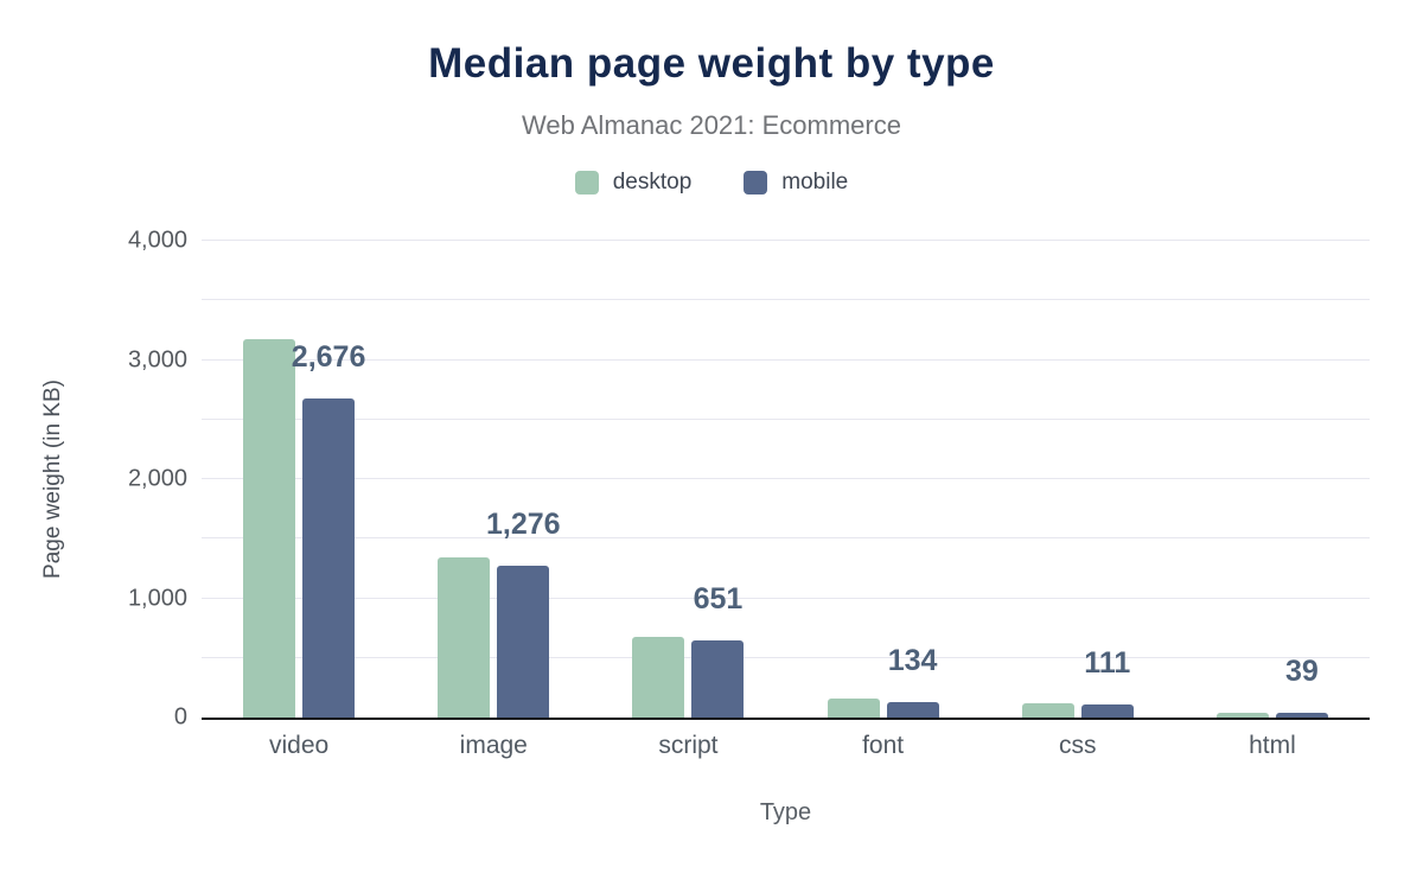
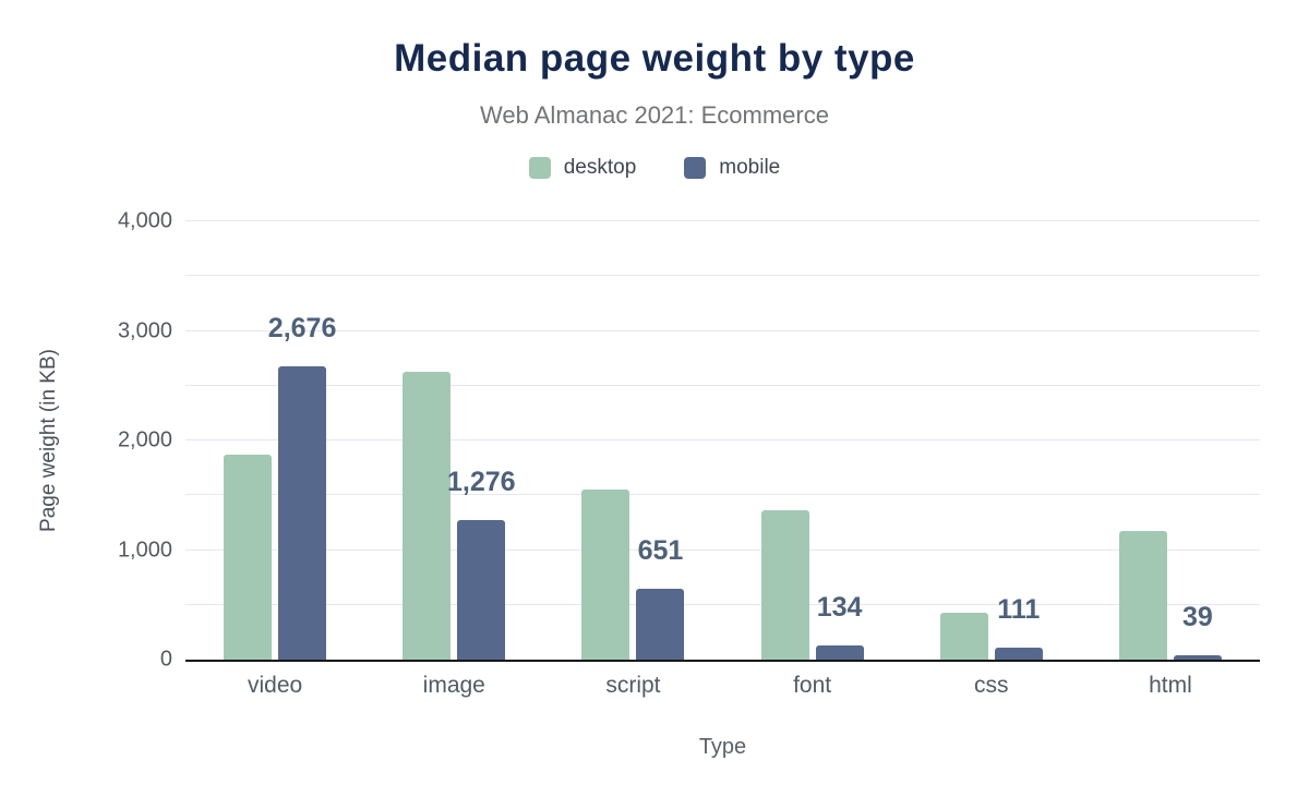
desktop/video: 3170 -> 1870
desktop/image: 1340 -> 2630
desktop/script: 680 -> 1550
desktop/font: 160 -> 1360
desktop/css: 120 -> 430
desktop/html: 40 -> 1170
